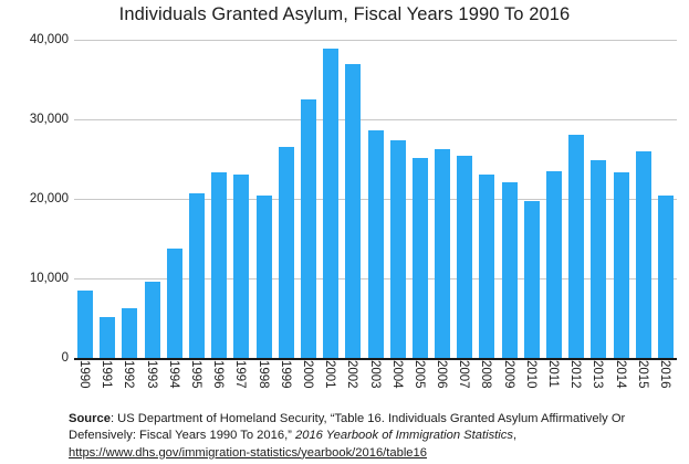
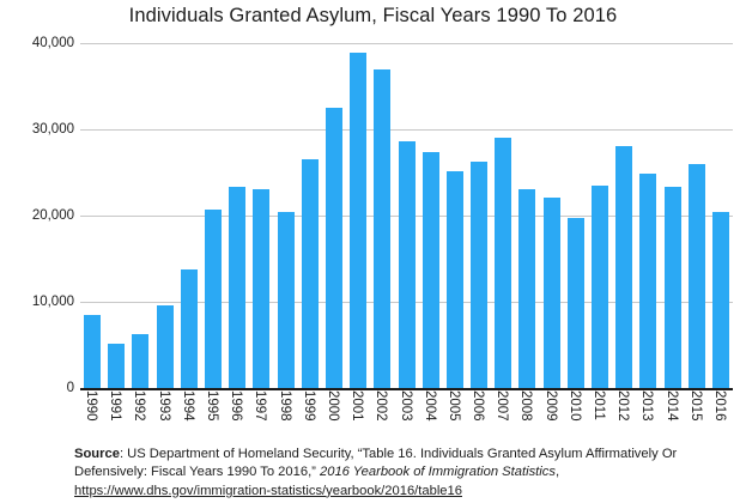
2007: 25000 -> 29000
